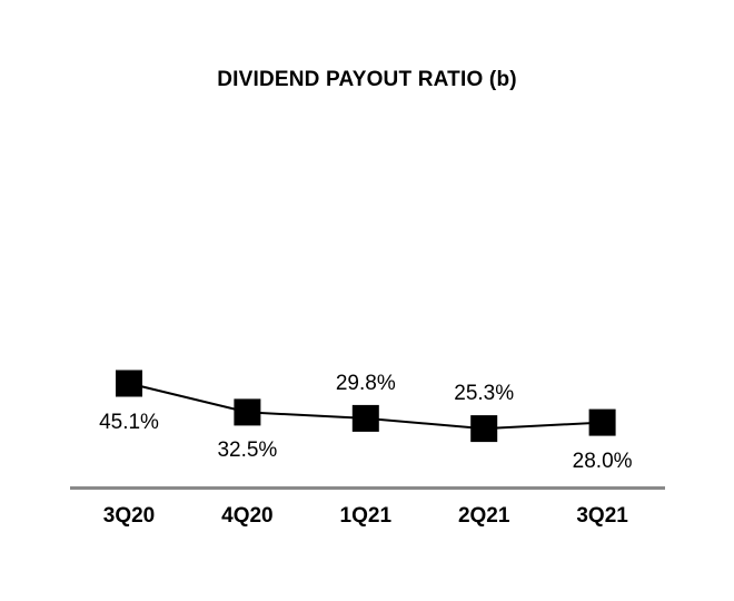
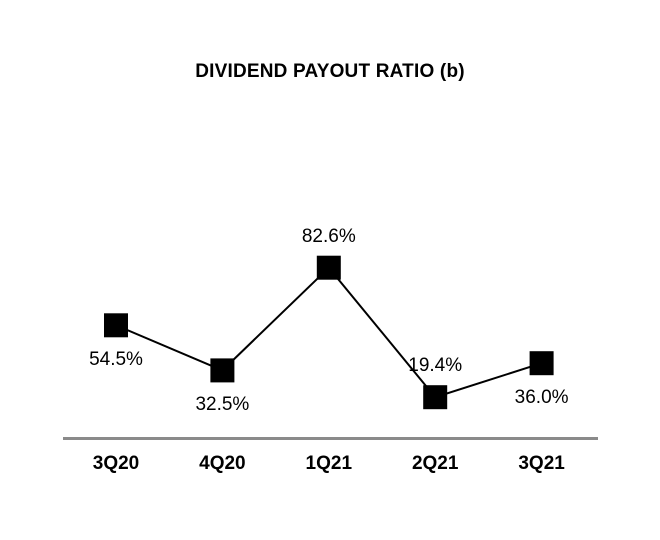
3Q20: 45.1% -> 54.5%
1Q21: 29.8% -> 82.6%
2Q21: 25.3% -> 19.4%
3Q21: 28.0% -> 36.0%
